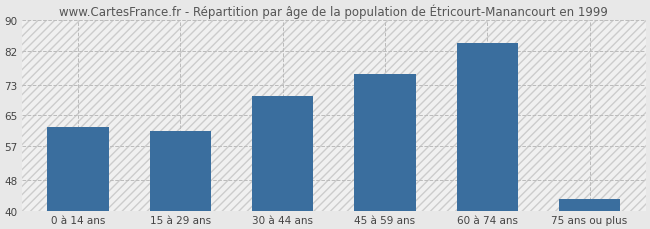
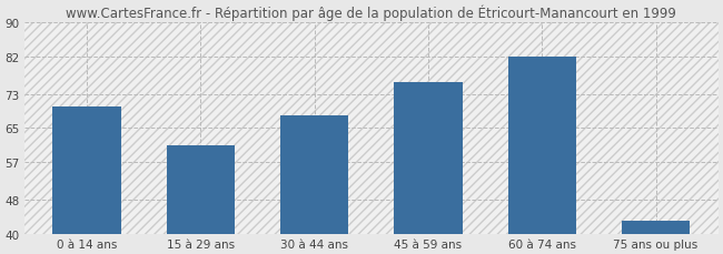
0 à 14 ans: 62 -> 70
30 à 44 ans: 70 -> 68
60 à 74 ans: 84 -> 82
